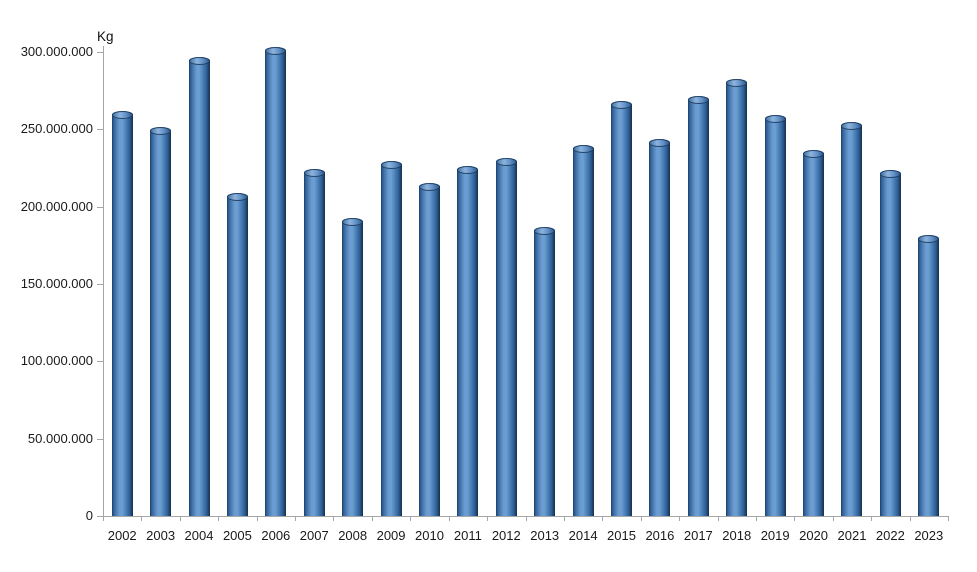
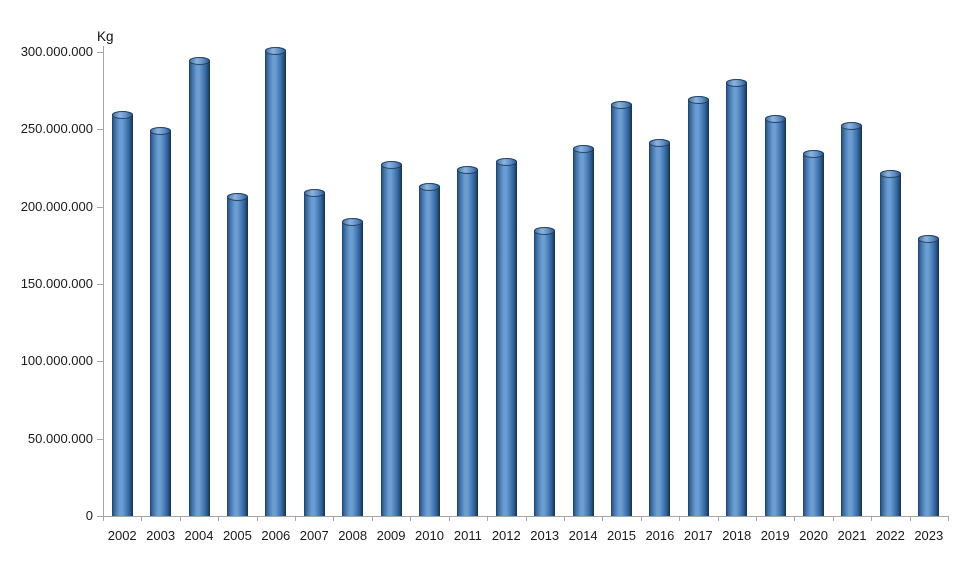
2007: 222000000 -> 209000000
